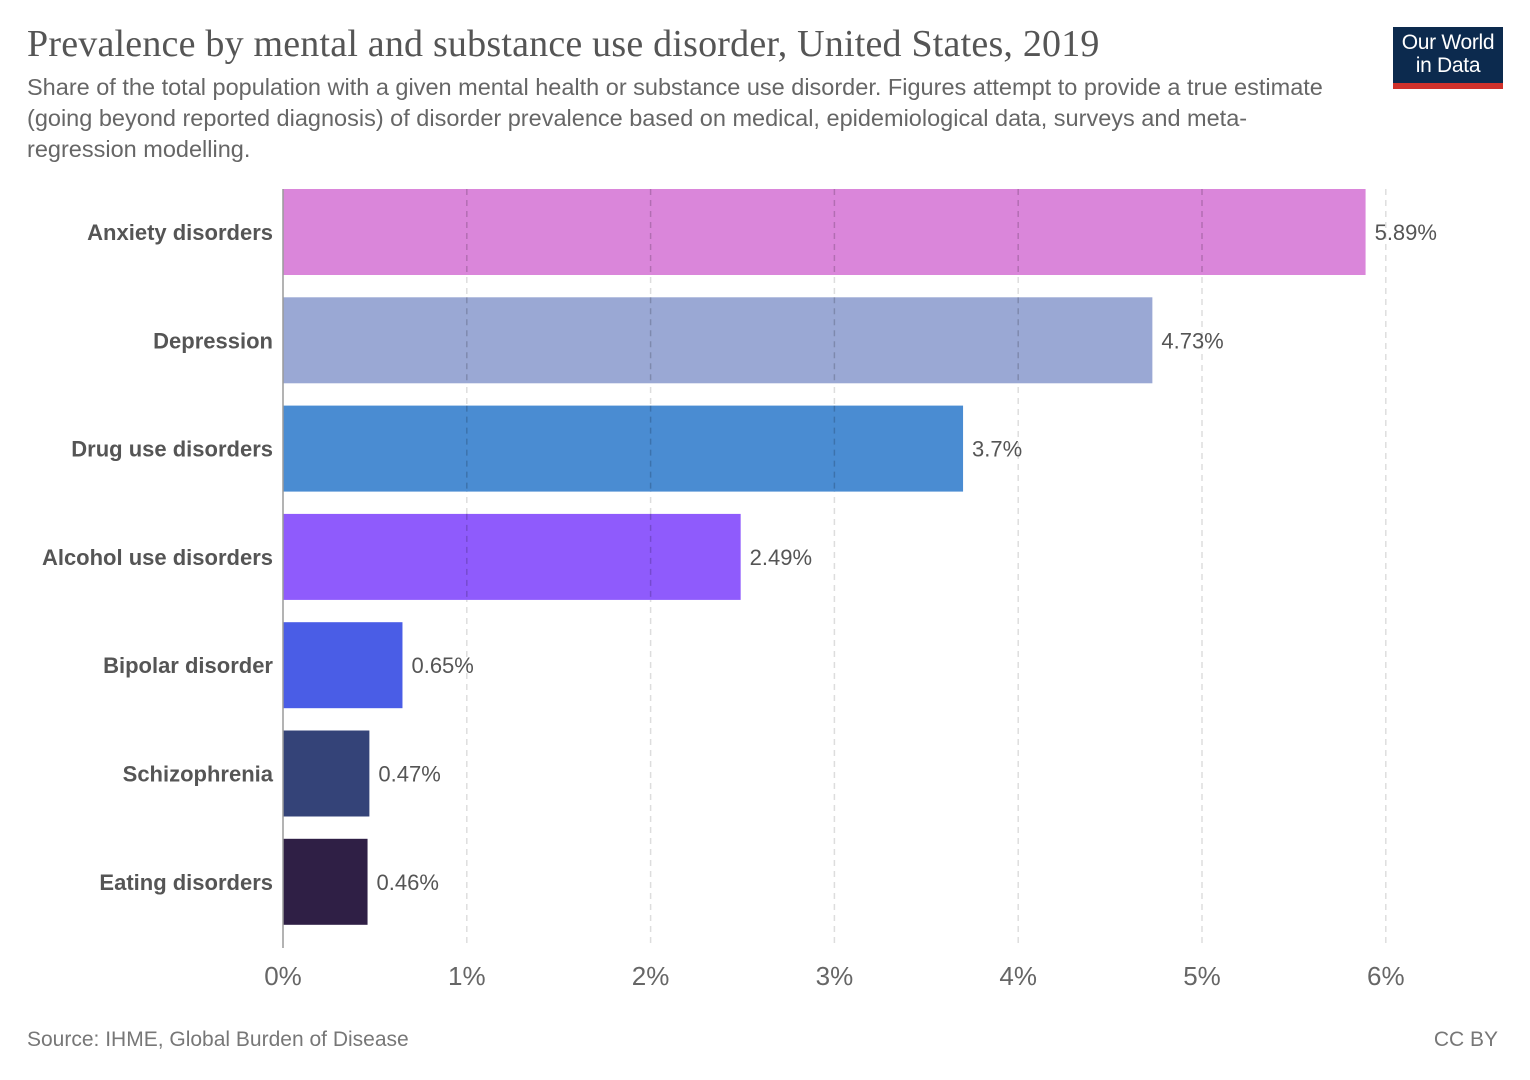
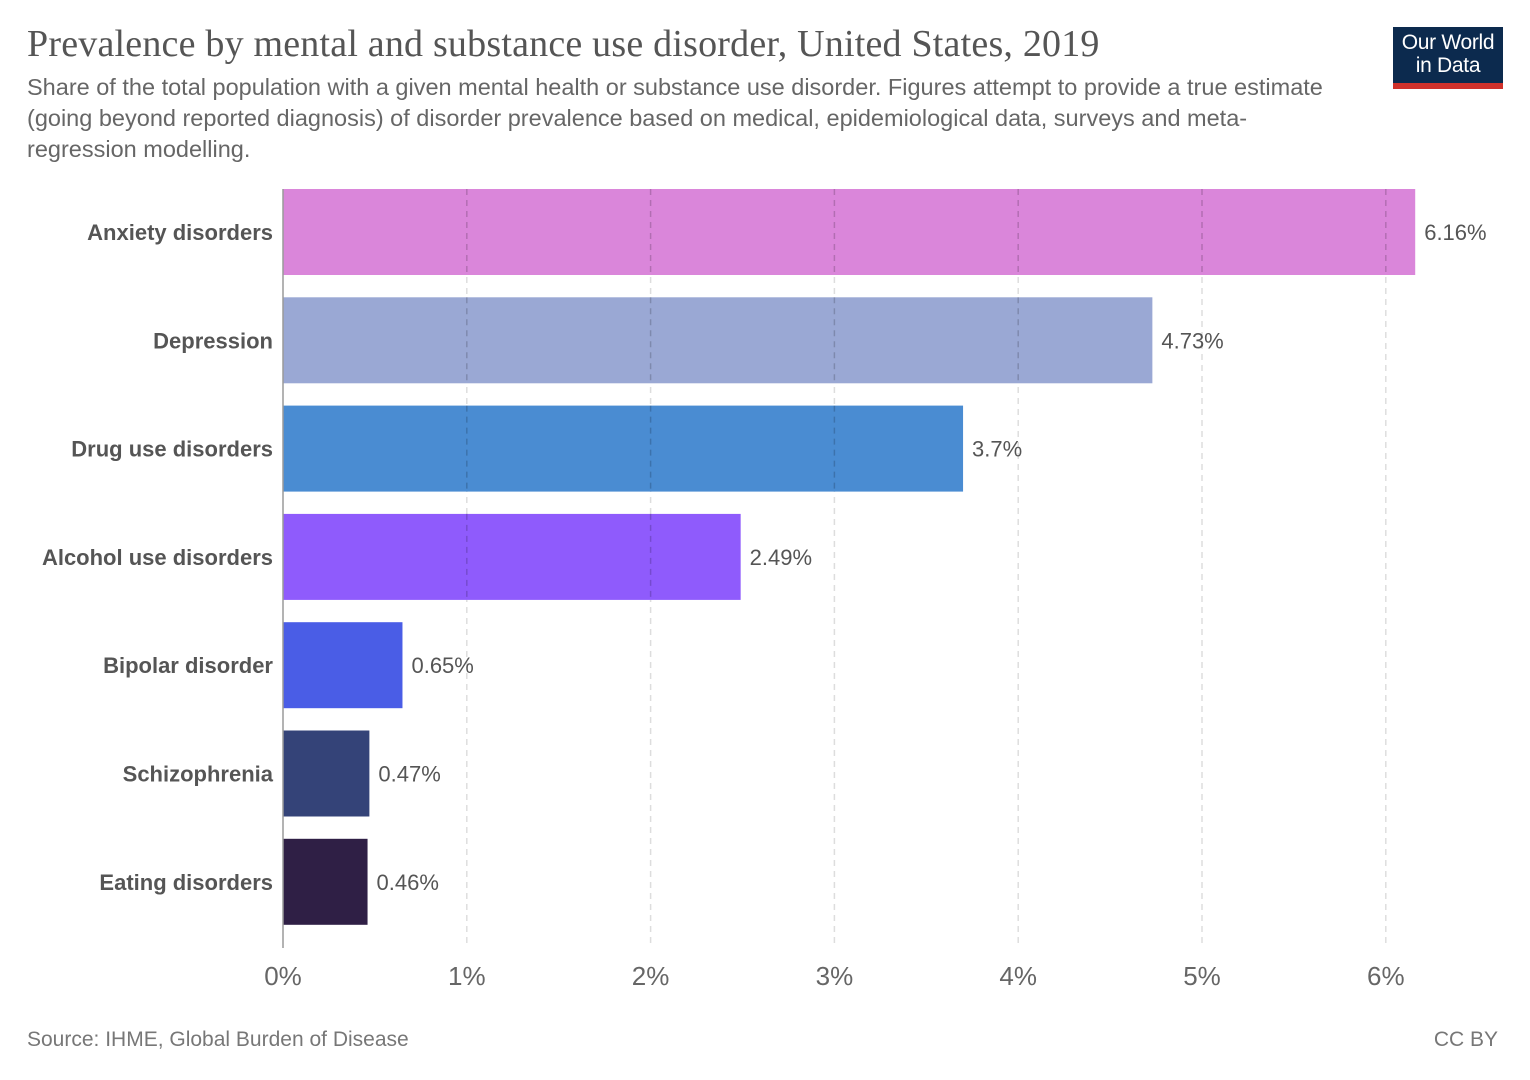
Anxiety disorders: 5.89% -> 6.16%
